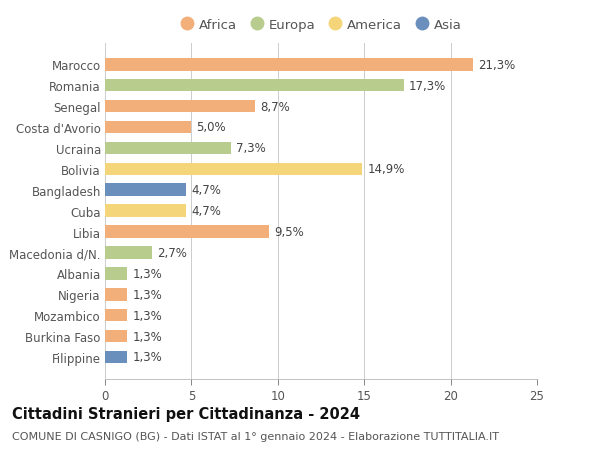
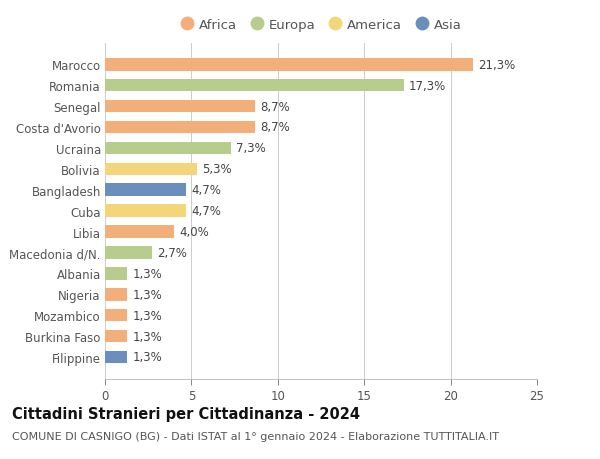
Costa d'Avorio: 5,0% -> 8,7%
Bolivia: 14,9% -> 5,3%
Libia: 9,5% -> 4,0%
